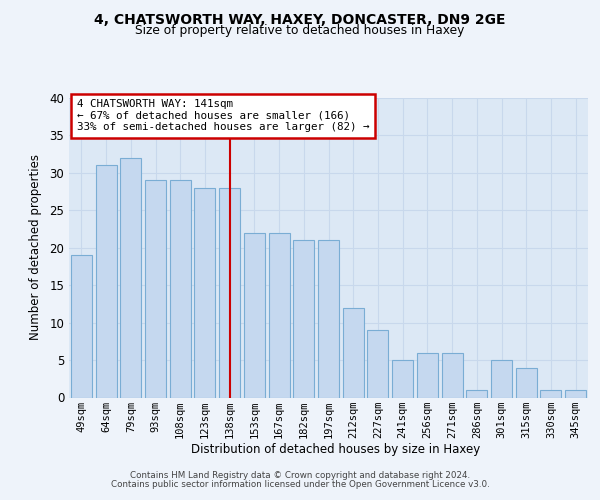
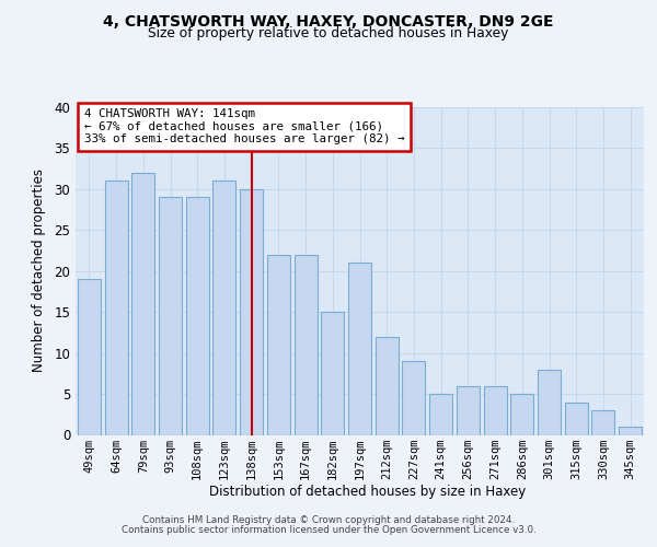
123sqm: 28 -> 31
138sqm: 28 -> 30
182sqm: 21 -> 15
286sqm: 1 -> 5
301sqm: 5 -> 8
330sqm: 1 -> 3
